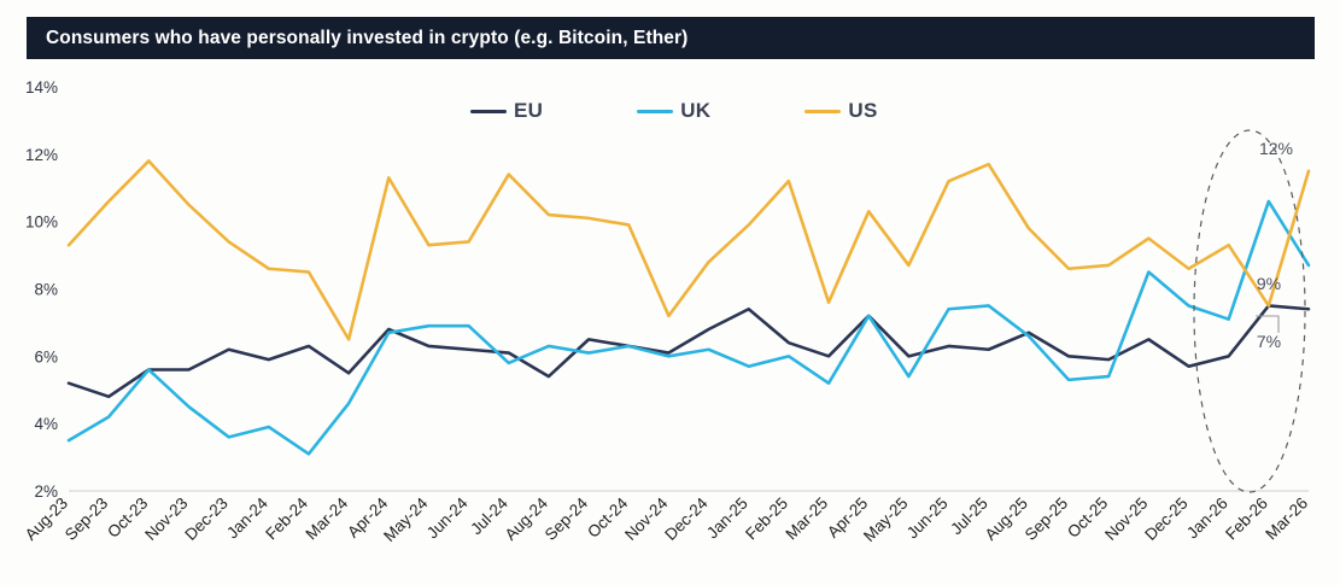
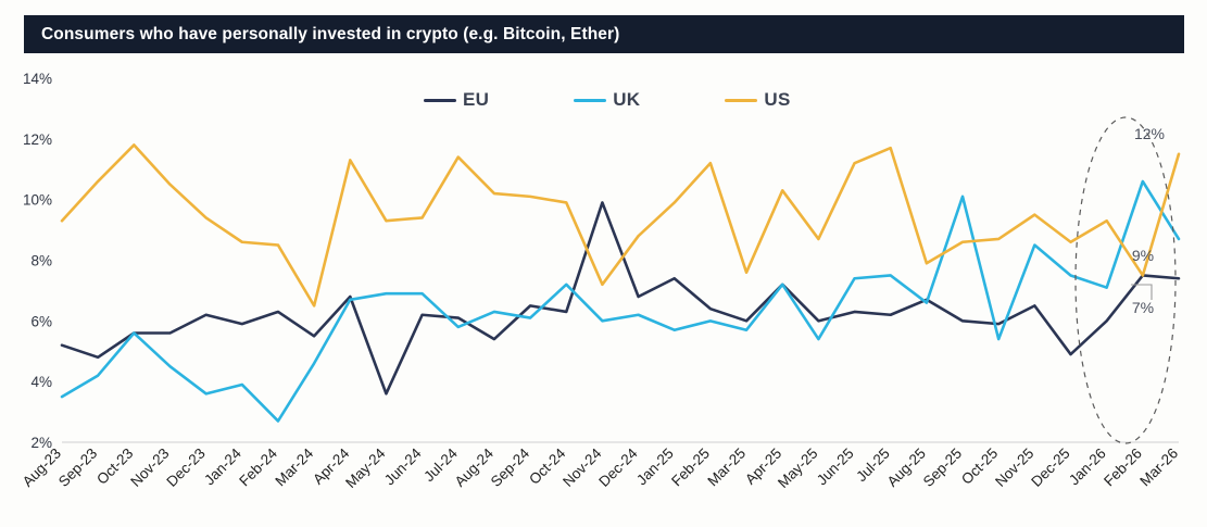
UK/Feb-24: 3.1% -> 2.7%
EU/May-24: 6.3% -> 3.6%
UK/Oct-24: 6.3% -> 7.2%
EU/Nov-24: 6.1% -> 9.9%
UK/Mar-25: 5.2% -> 5.7%
US/Aug-25: 9.8% -> 7.9%
UK/Sep-25: 5.3% -> 10.1%
EU/Dec-25: 5.7% -> 4.9%
